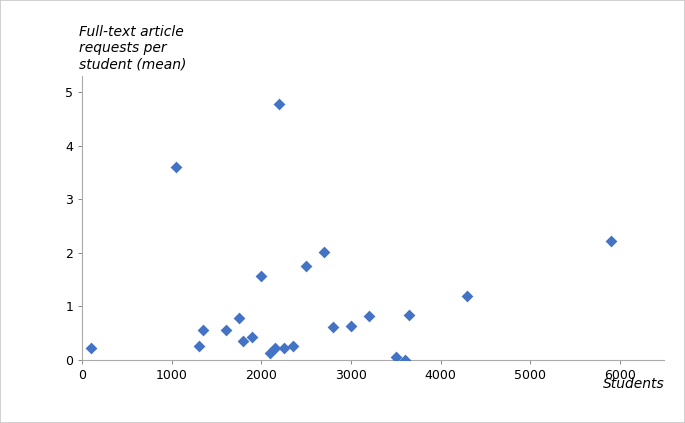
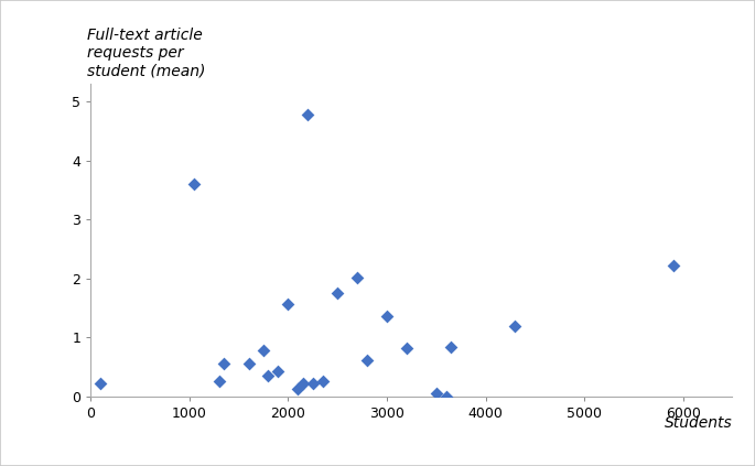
3000: 0.62 -> 1.36
